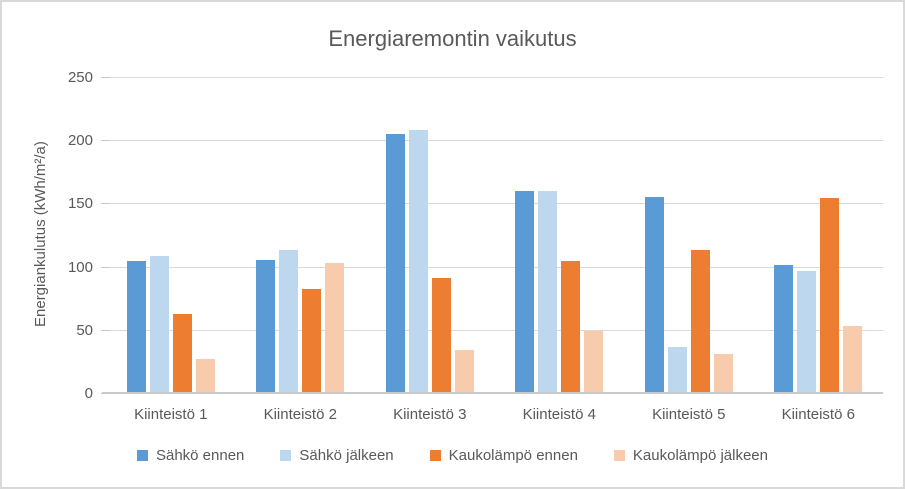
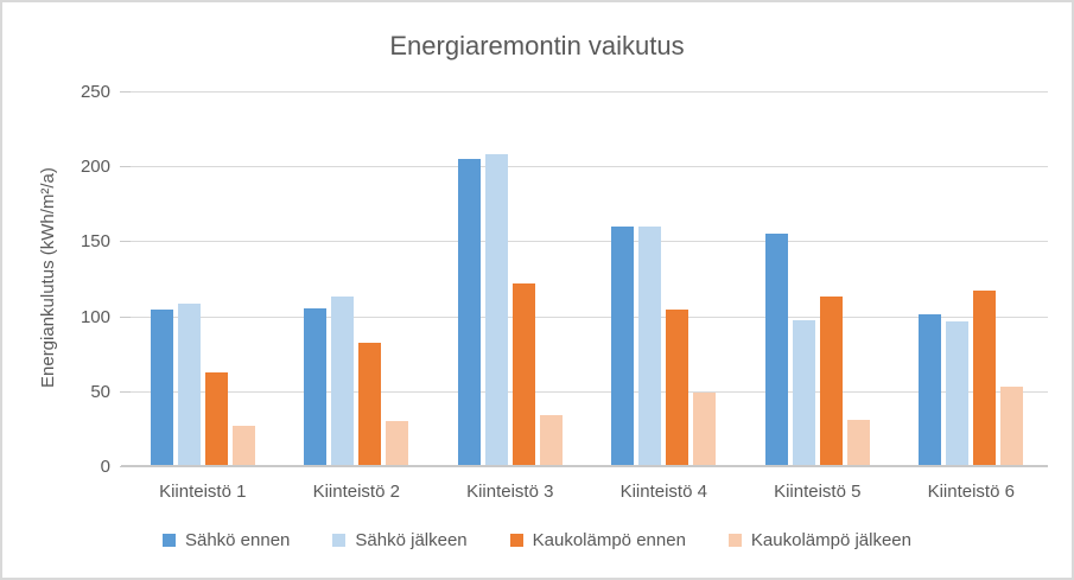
Kaukolämpö jälkeen/Kiinteistö 2: 104 -> 31
Kaukolämpö ennen/Kiinteistö 3: 92 -> 123
Sähkö jälkeen/Kiinteistö 5: 37 -> 98
Kaukolämpö ennen/Kiinteistö 6: 155 -> 118
